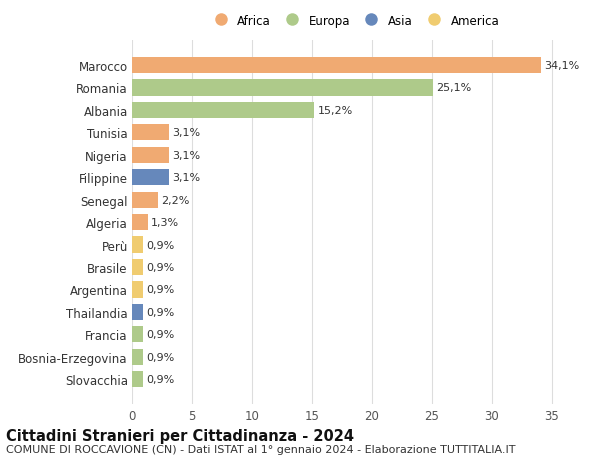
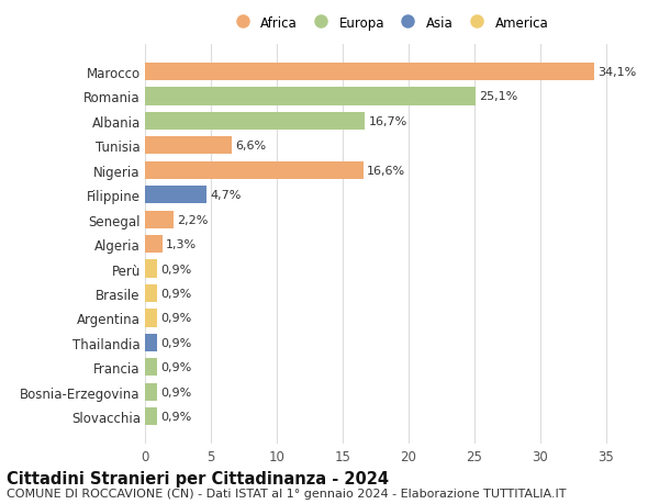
Albania: 15,2% -> 16,7%
Tunisia: 3,1% -> 6,6%
Nigeria: 3,1% -> 16,6%
Filippine: 3,1% -> 4,7%
